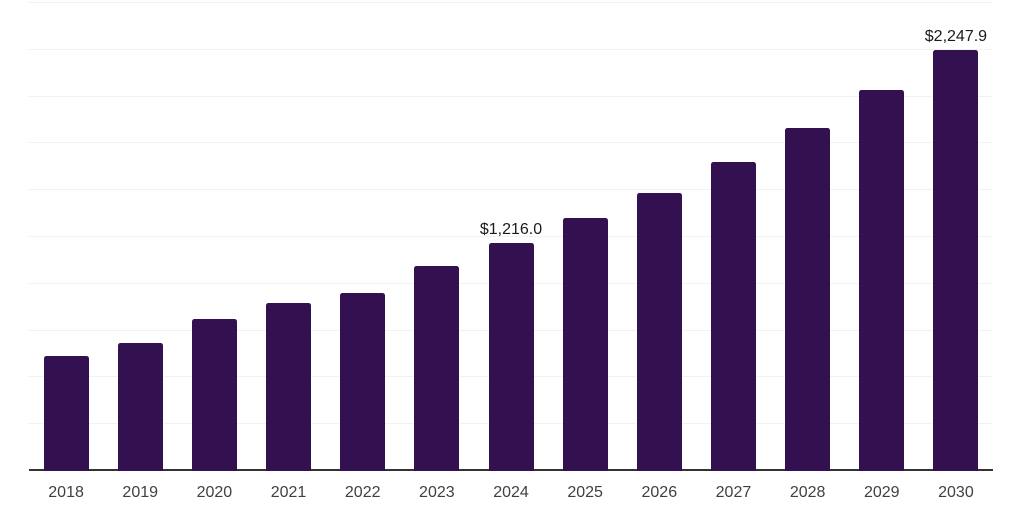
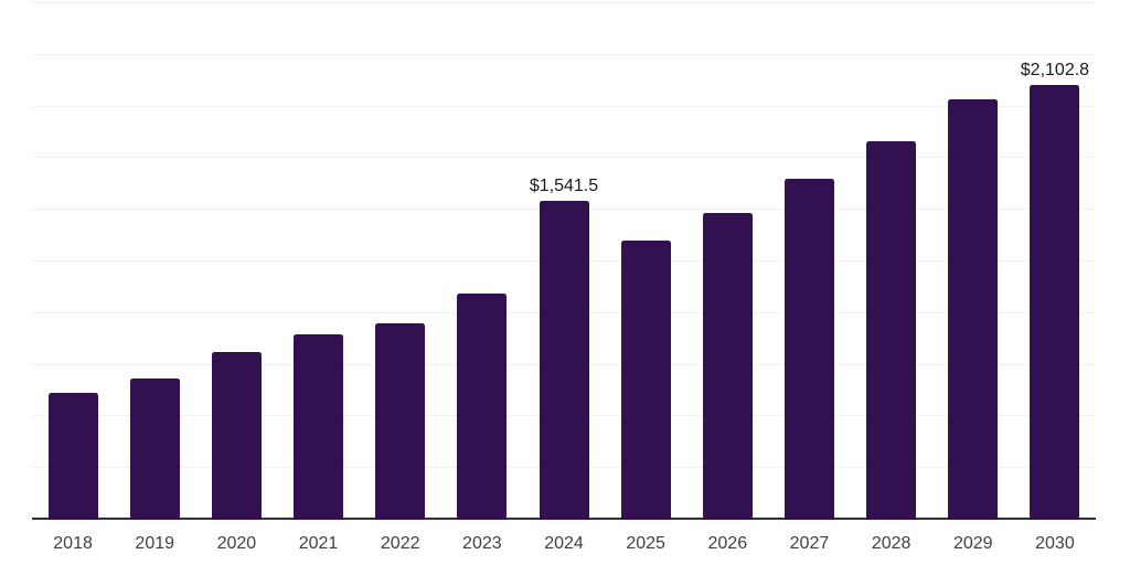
2024: $1,216.0 -> $1,541.5
2030: $2,247.9 -> $2,102.8
